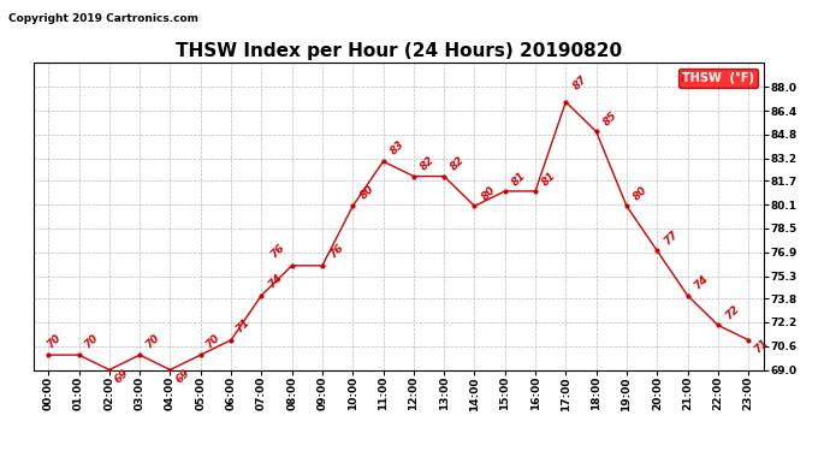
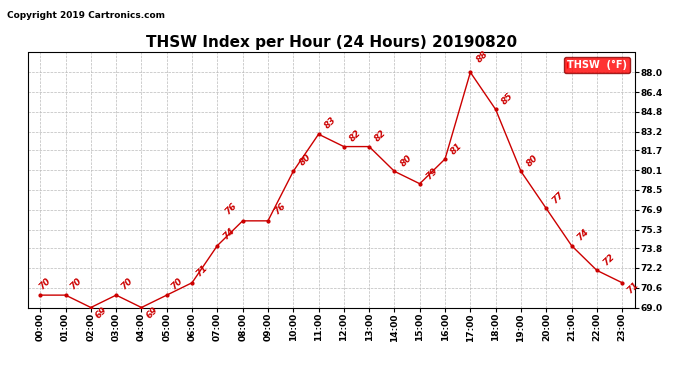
15:00: 81 -> 79
17:00: 87 -> 88
